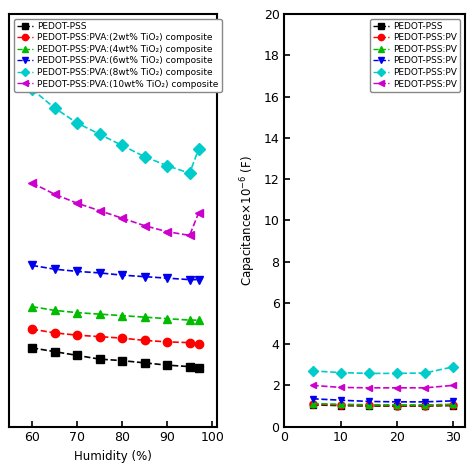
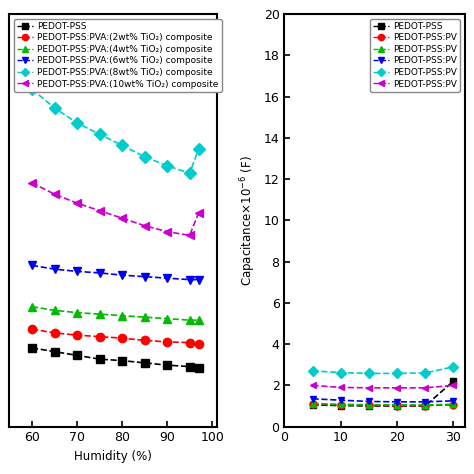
PEDOT-PSS/30: 1.02 -> 2.20
